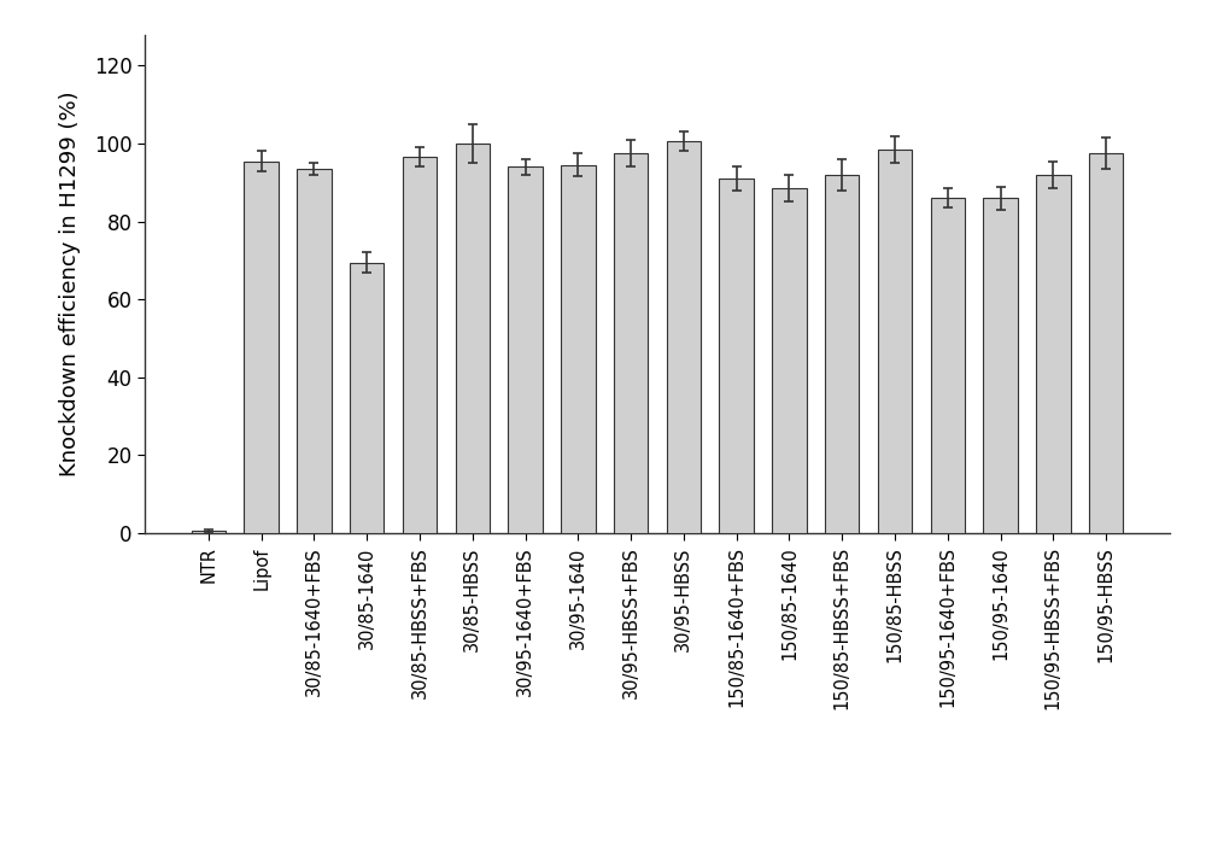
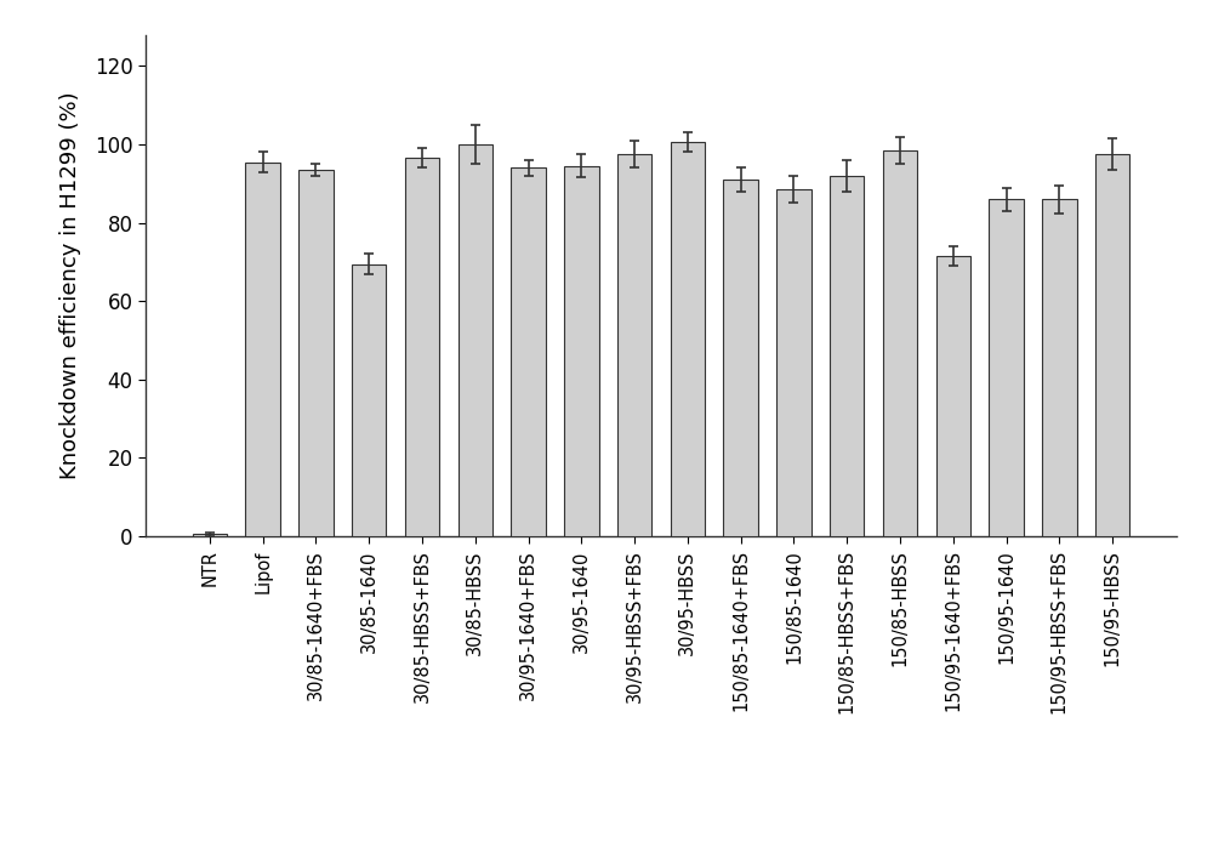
150/95-1640+FBS: 86.0 -> 71.5
150/95-HBSS+FBS: 92.0 -> 86.0
